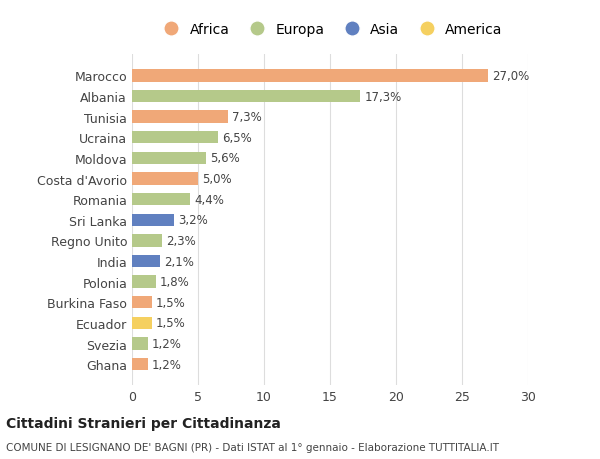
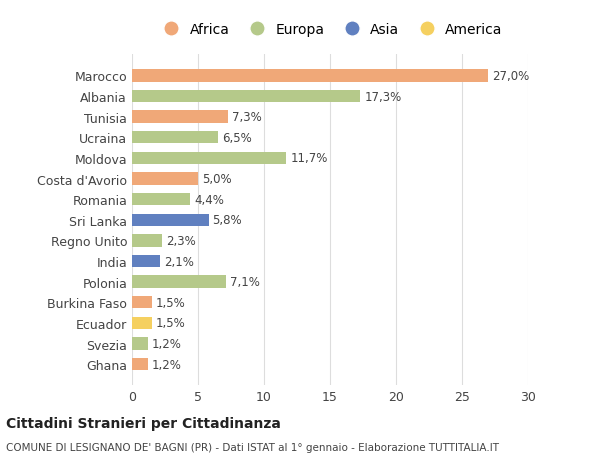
Moldova: 5,6% -> 11,7%
Sri Lanka: 3,2% -> 5,8%
Polonia: 1,8% -> 7,1%
